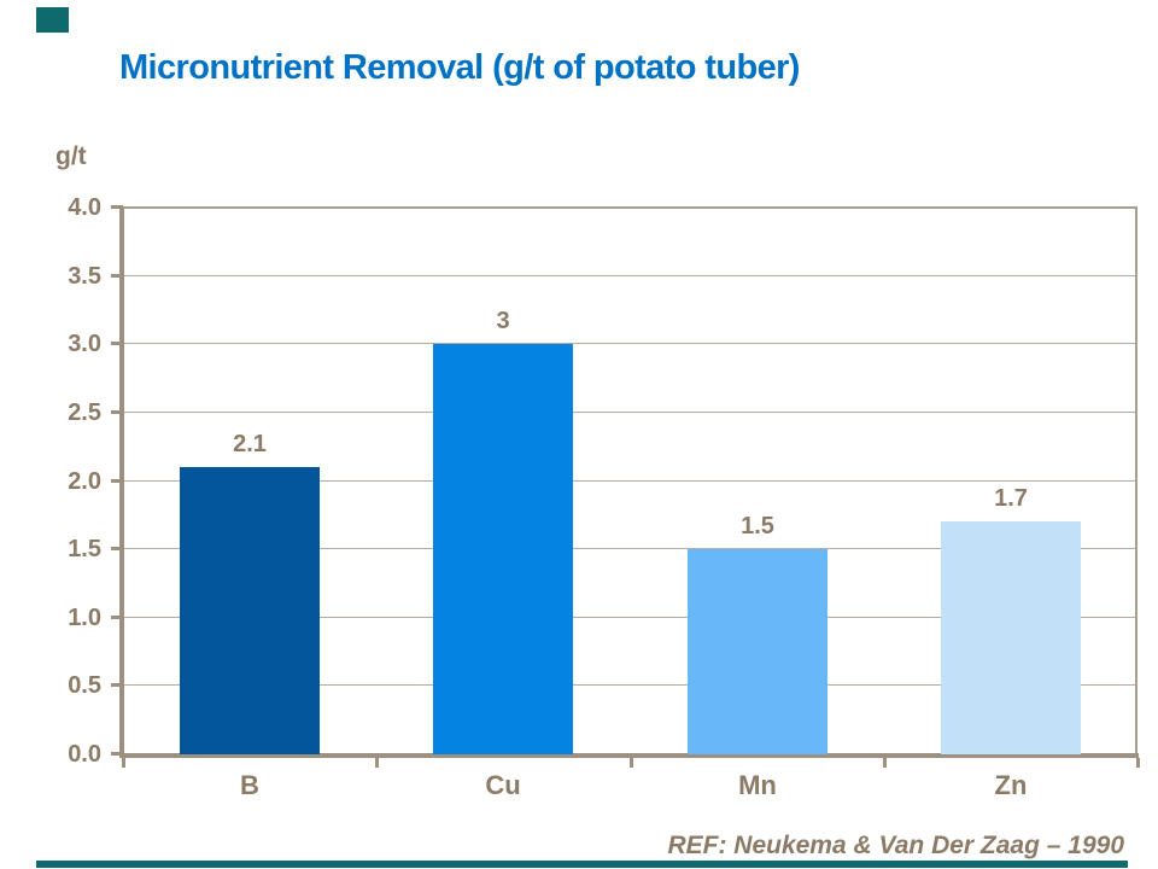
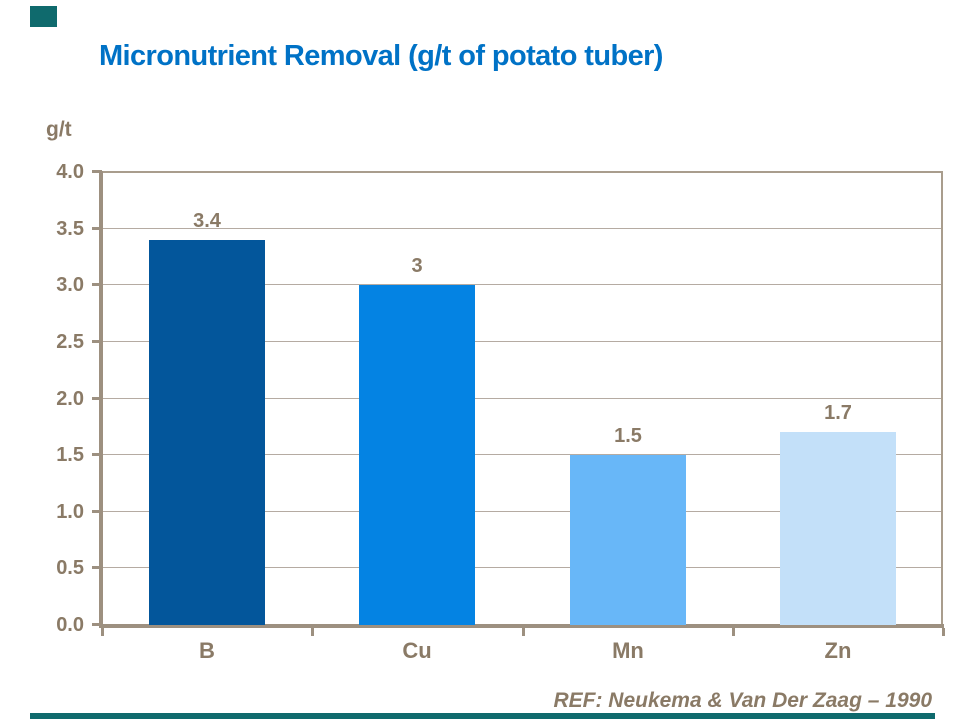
B: 2.1 -> 3.4
